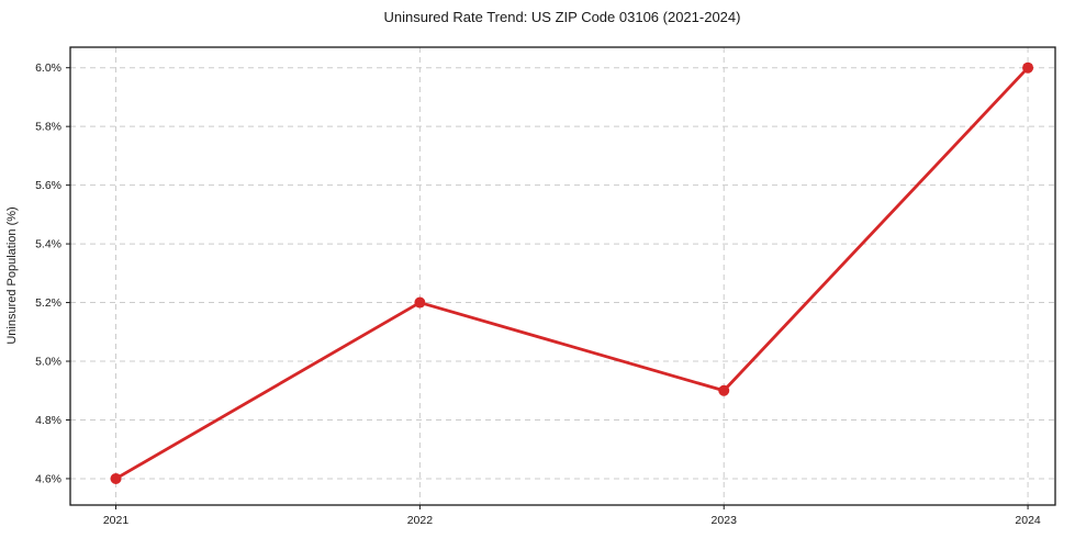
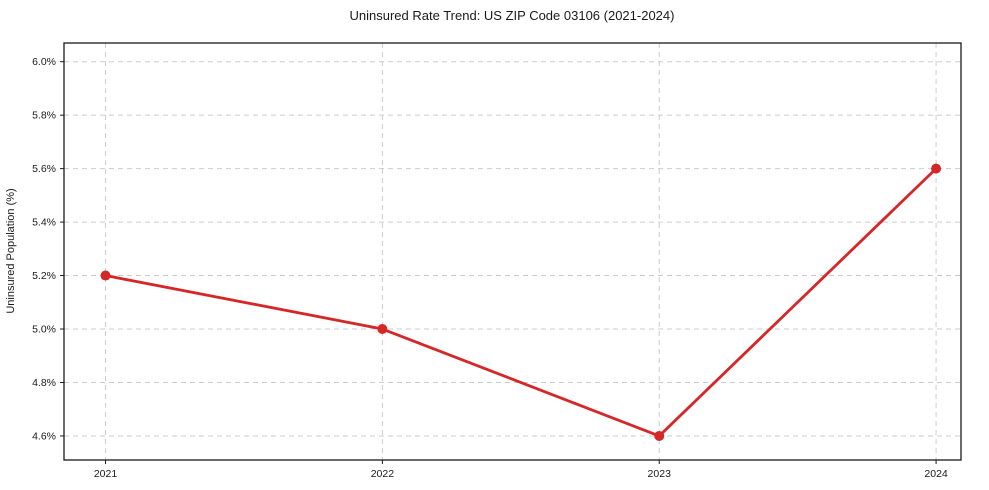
2021: 4.6% -> 5.2%
2022: 5.2% -> 5.0%
2023: 4.9% -> 4.6%
2024: 6.0% -> 5.6%
